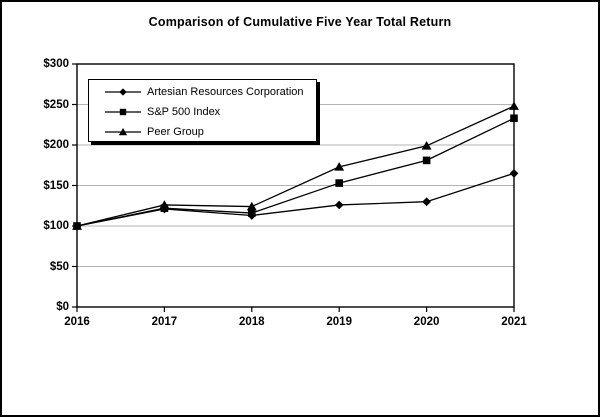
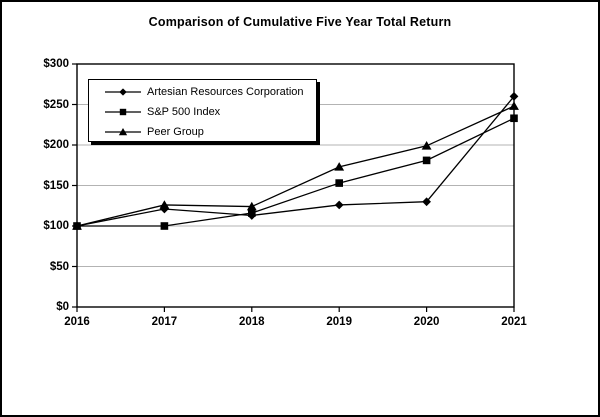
S&P 500 Index/2017: $120 -> $100
Artesian Resources Corporation/2021: $160 -> $260
